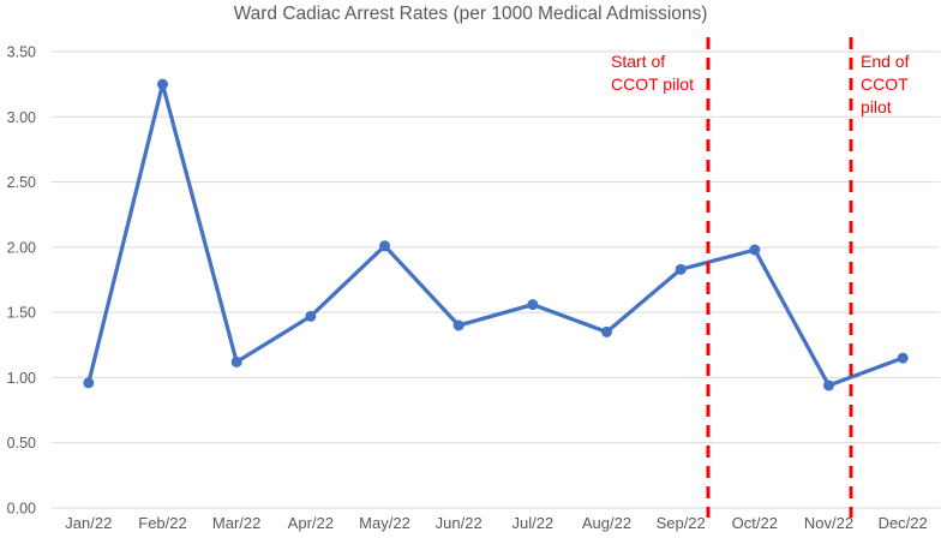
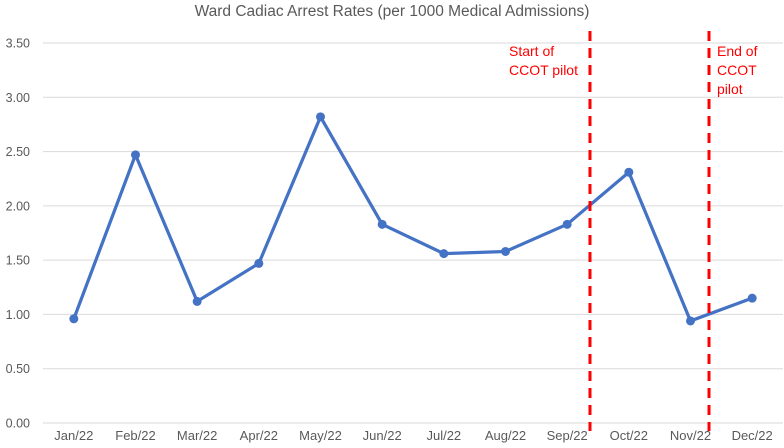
Feb/22: 3.25 -> 2.47
May/22: 2.01 -> 2.82
Jun/22: 1.40 -> 1.83
Aug/22: 1.35 -> 1.58
Oct/22: 1.98 -> 2.31
